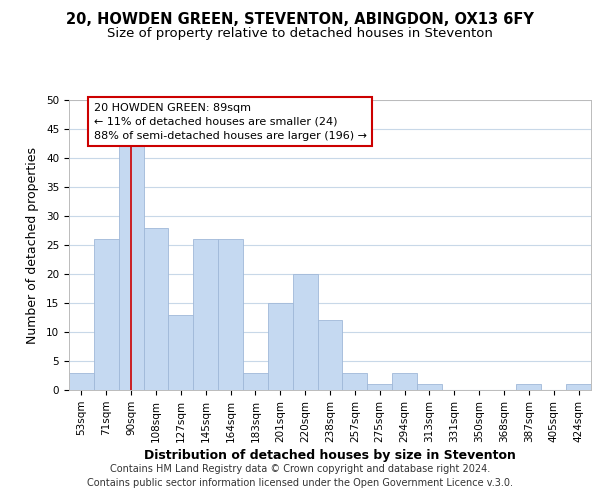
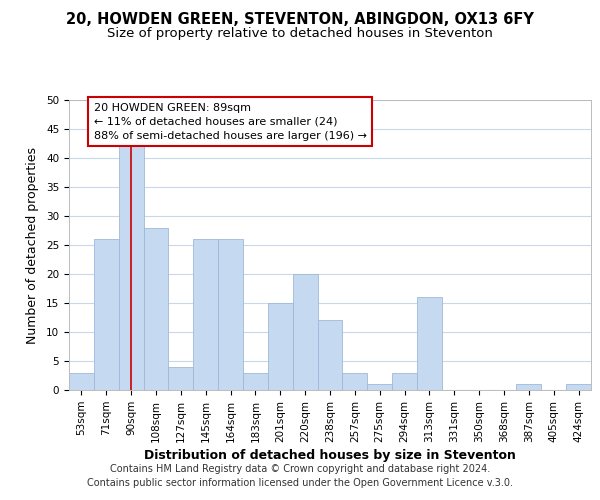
127sqm: 13 -> 4
313sqm: 1 -> 16
